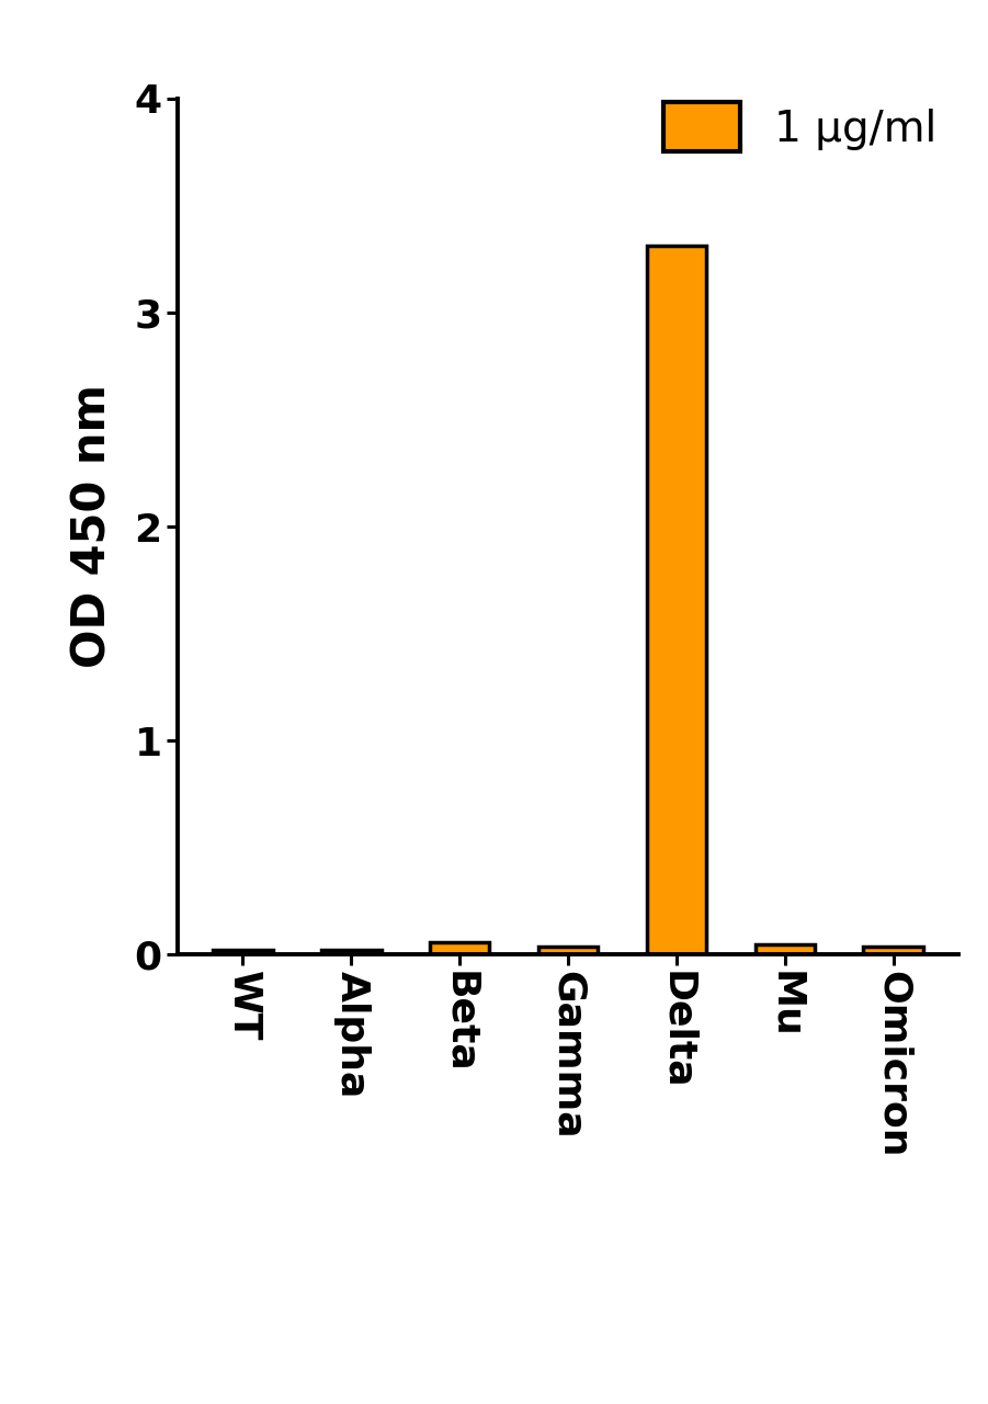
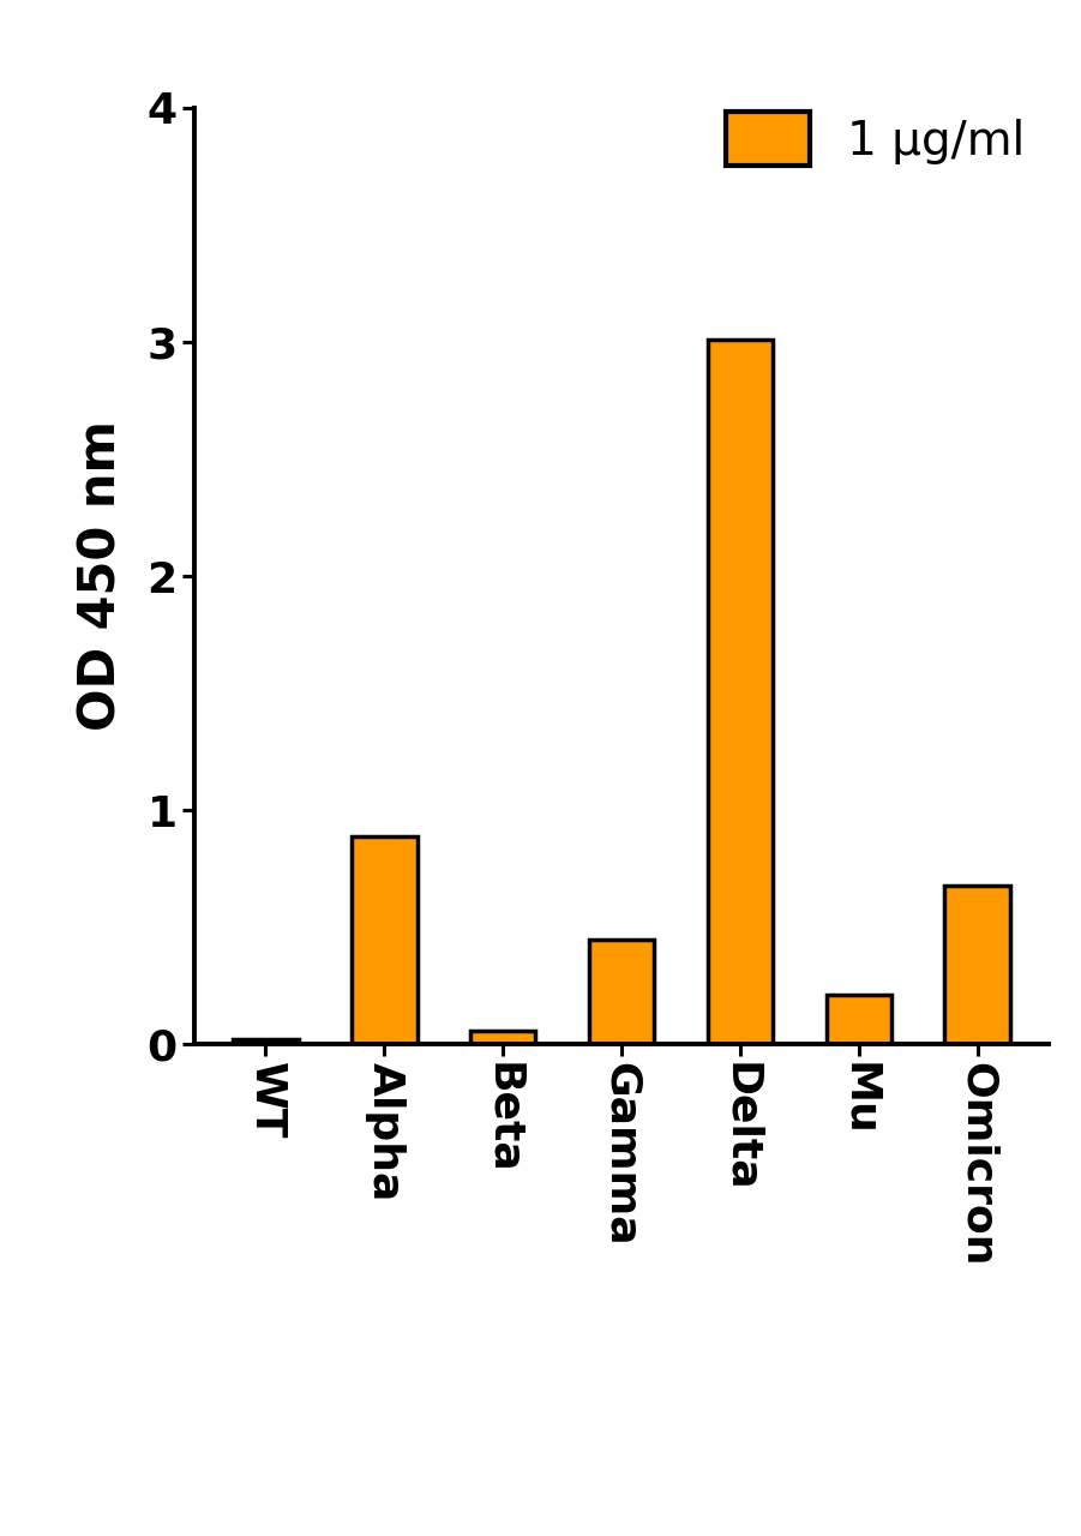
Alpha: 0.02 -> 0.89
Gamma: 0.04 -> 0.45
Delta: 3.31 -> 3.01
Mu: 0.05 -> 0.21
Omicron: 0.04 -> 0.68
